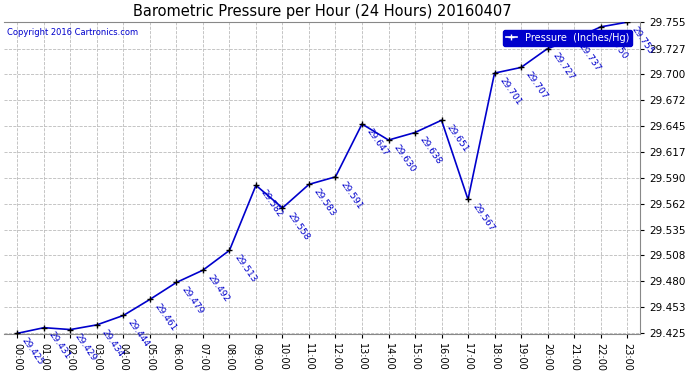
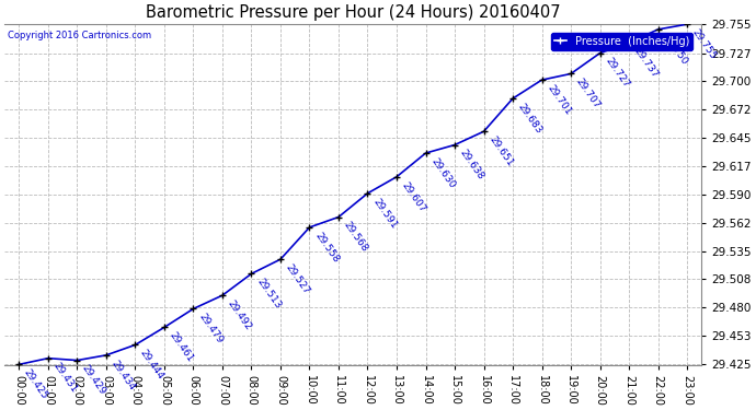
09:00: 29.582 -> 29.527
11:00: 29.583 -> 29.568
13:00: 29.647 -> 29.607
17:00: 29.567 -> 29.683
